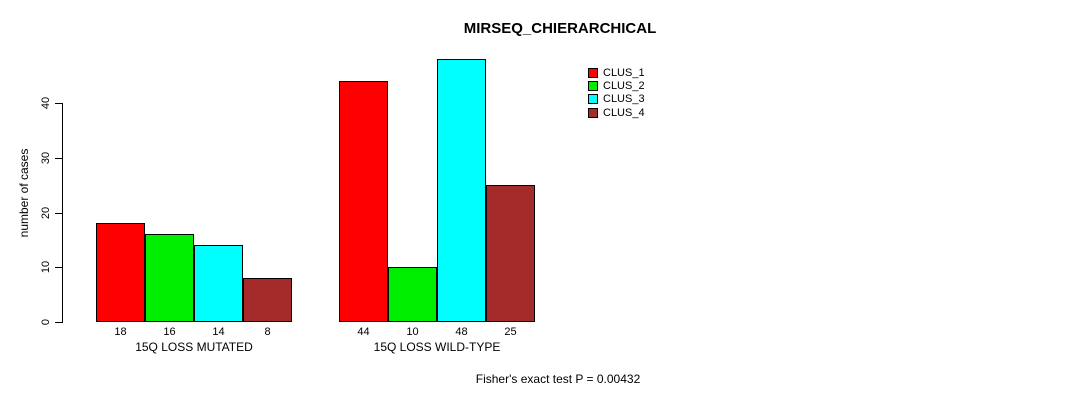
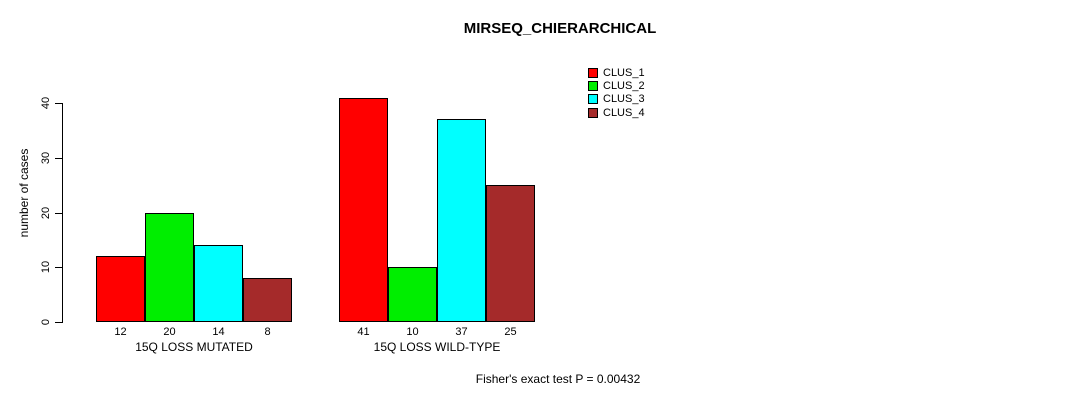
CLUS_1/15Q LOSS MUTATED: 18 -> 12
CLUS_2/15Q LOSS MUTATED: 16 -> 20
CLUS_1/15Q LOSS WILD-TYPE: 44 -> 41
CLUS_3/15Q LOSS WILD-TYPE: 48 -> 37
